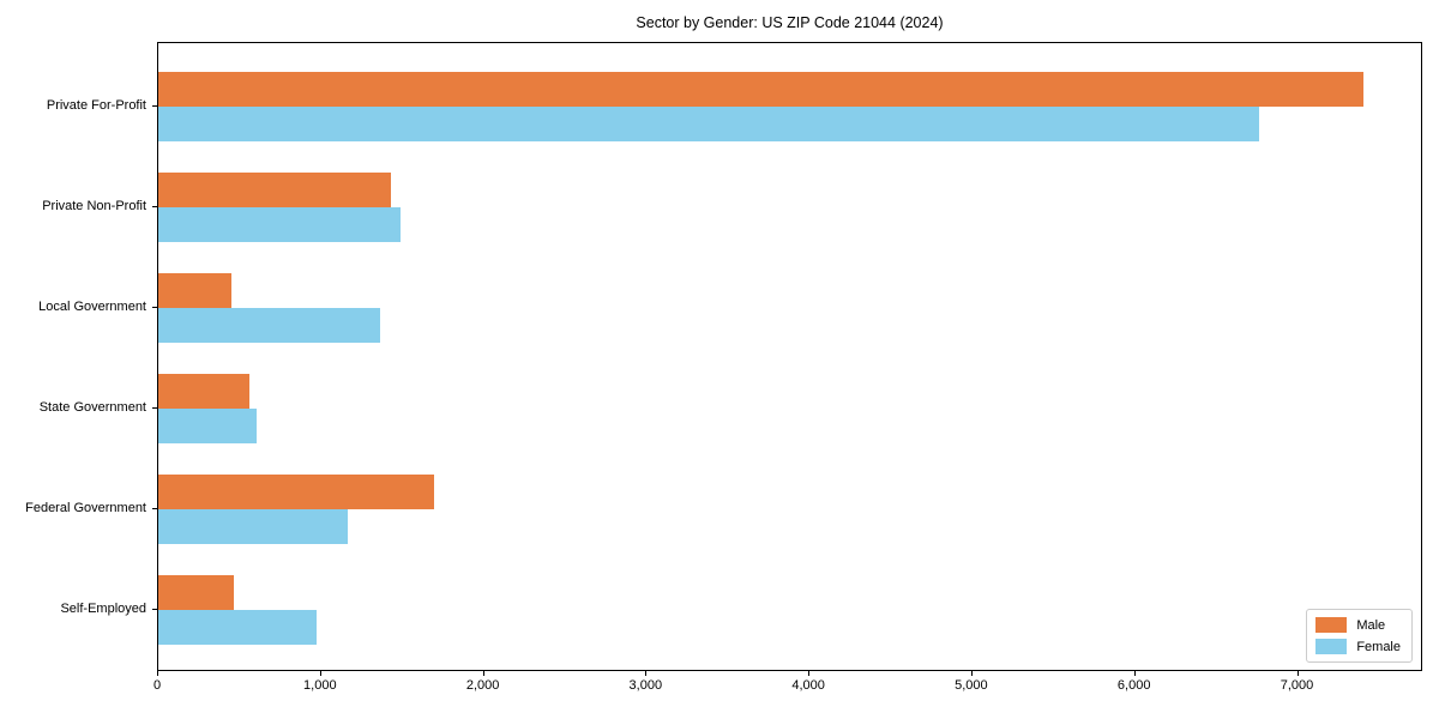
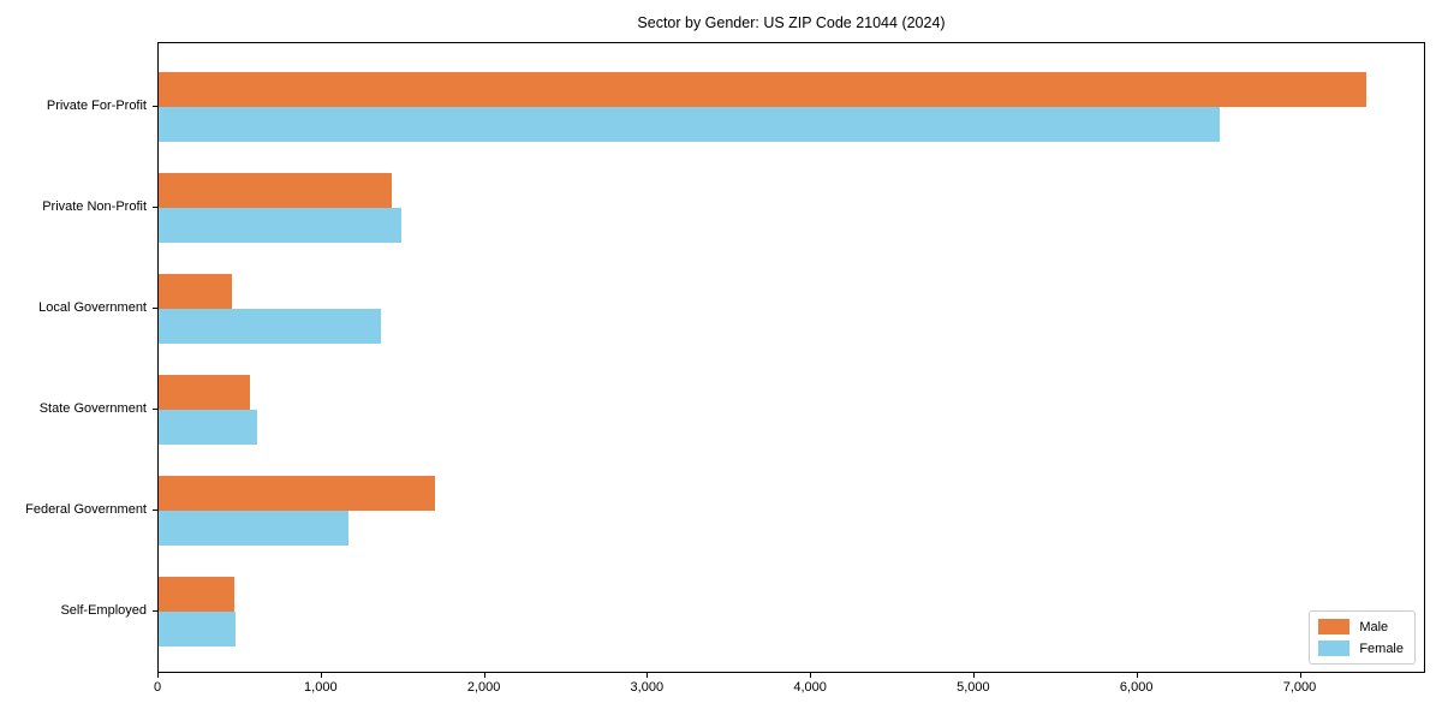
Female/Private For-Profit: 6760 -> 6500
Female/Self-Employed: 970 -> 470
